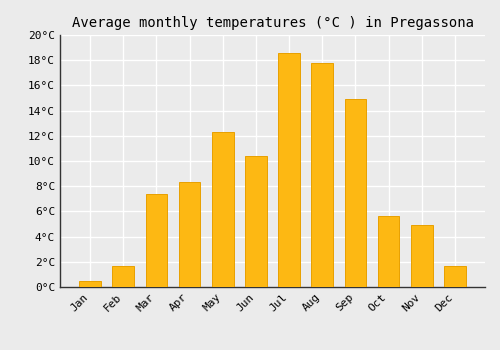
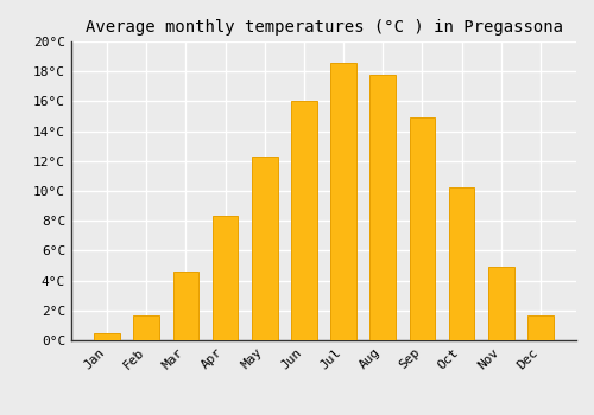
Mar: 7.4°C -> 4.6°C
Jun: 10.4°C -> 16.0°C
Oct: 5.6°C -> 10.2°C
